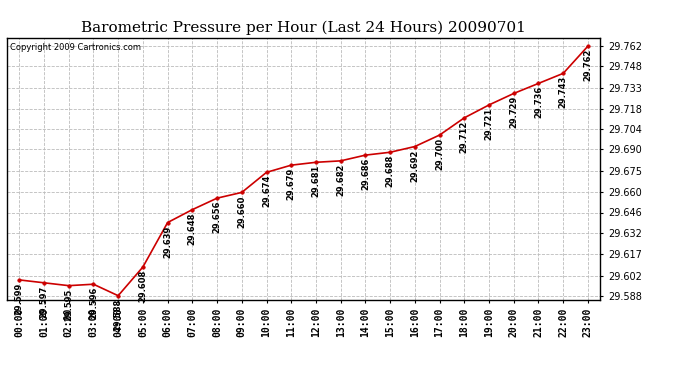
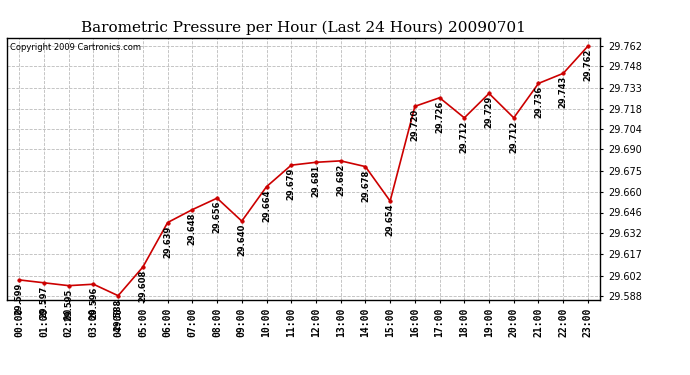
09:00: 29.660 -> 29.640
10:00: 29.674 -> 29.664
14:00: 29.686 -> 29.678
15:00: 29.688 -> 29.654
16:00: 29.692 -> 29.720
17:00: 29.700 -> 29.726
19:00: 29.721 -> 29.729
20:00: 29.729 -> 29.712
